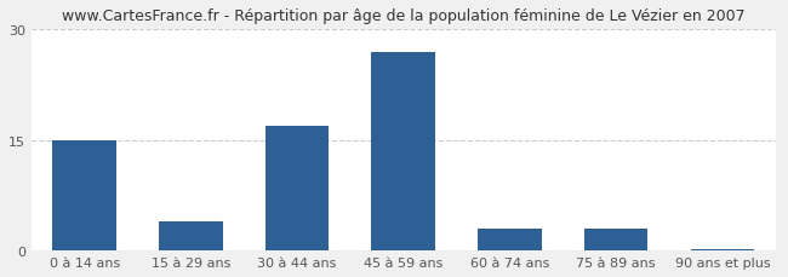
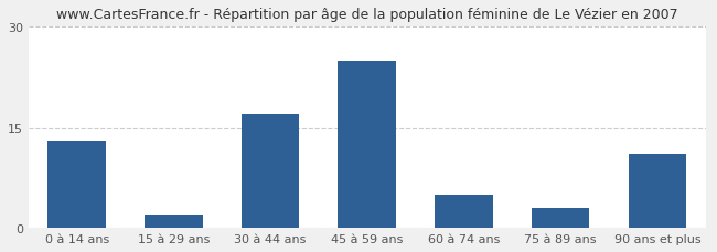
0 à 14 ans: 15.0 -> 13.0
15 à 29 ans: 4.0 -> 2.0
45 à 59 ans: 27.0 -> 25.0
60 à 74 ans: 3.0 -> 5.0
90 ans et plus: 0.2 -> 11.0
